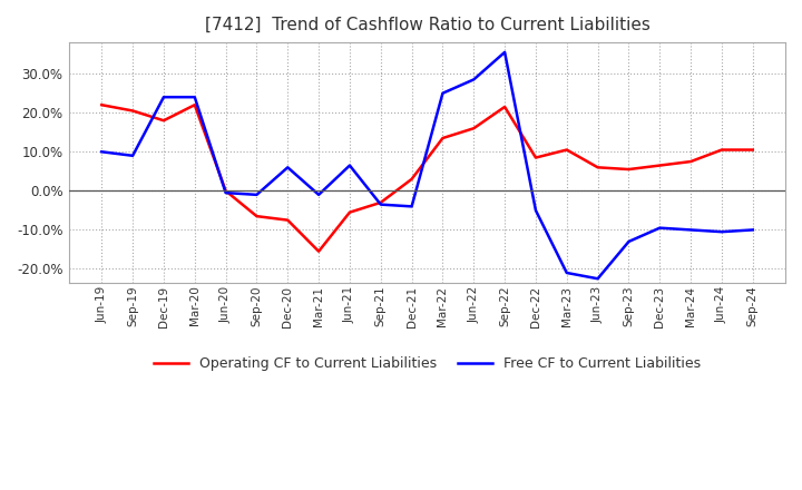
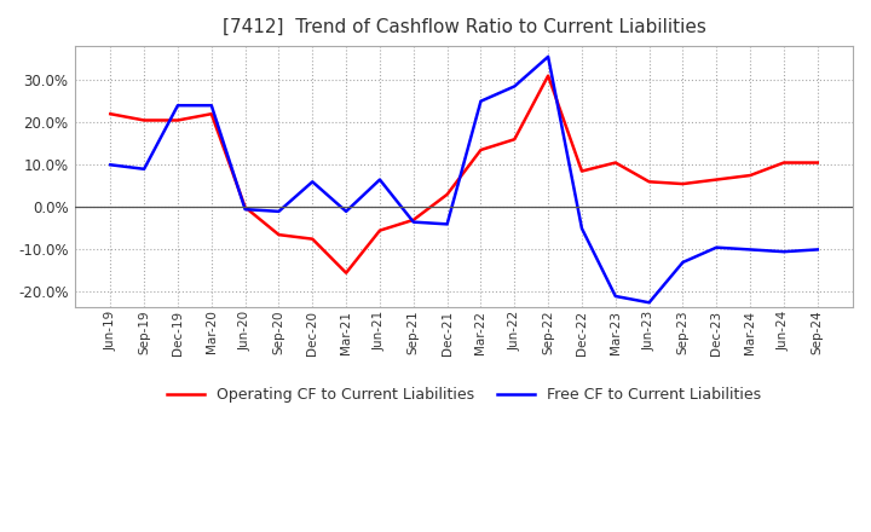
Operating CF to Current Liabilities/Dec-19: 18.0% -> 20.5%
Operating CF to Current Liabilities/Sep-22: 21.5% -> 31.0%
